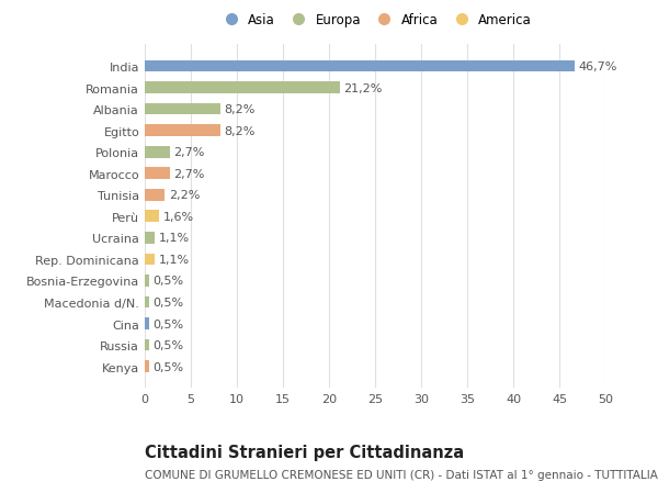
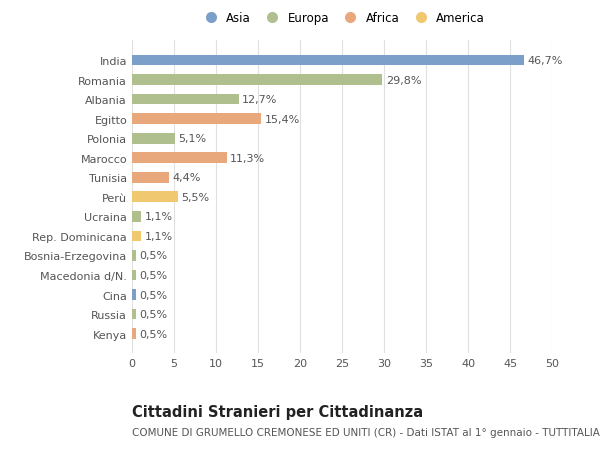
Romania: 21,2% -> 29,8%
Albania: 8,2% -> 12,7%
Egitto: 8,2% -> 15,4%
Polonia: 2,7% -> 5,1%
Marocco: 2,7% -> 11,3%
Tunisia: 2,2% -> 4,4%
Perù: 1,6% -> 5,5%
